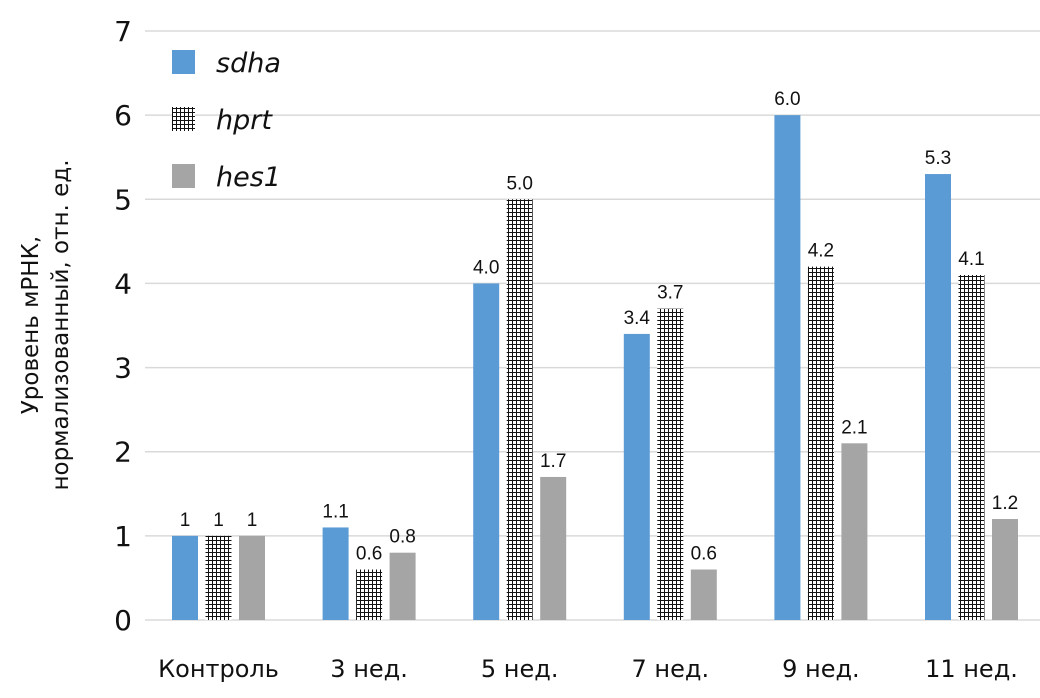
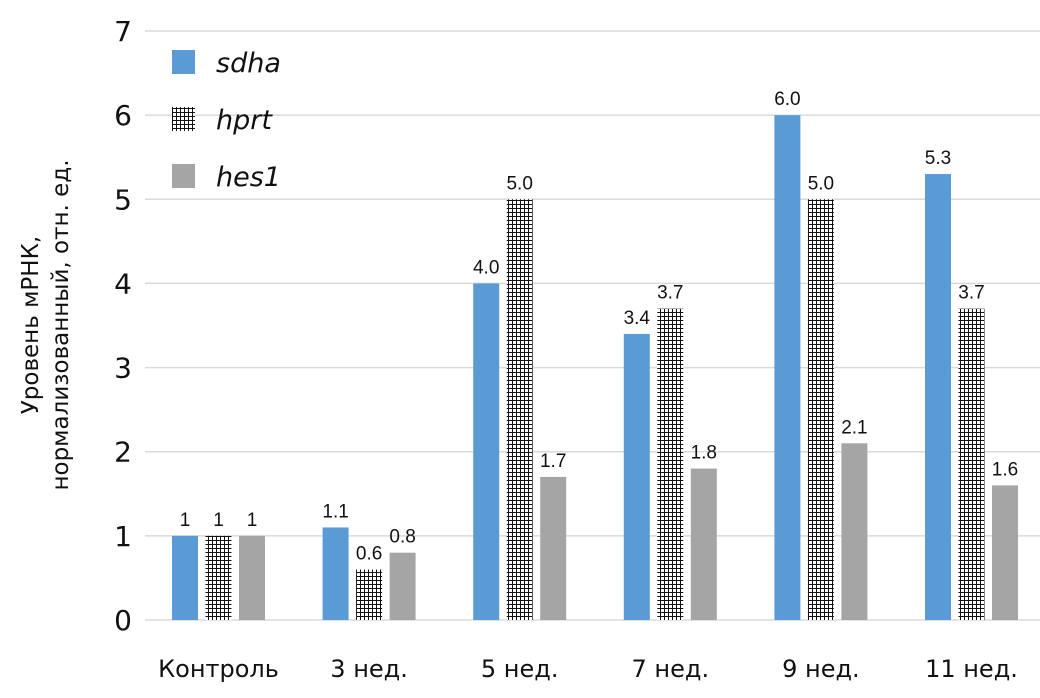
hes1/7 нед.: 0.6 -> 1.8
hprt/9 нед.: 4.2 -> 5.0
hprt/11 нед.: 4.1 -> 3.7
hes1/11 нед.: 1.2 -> 1.6
